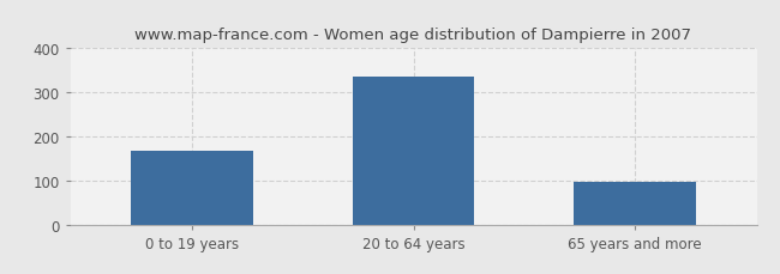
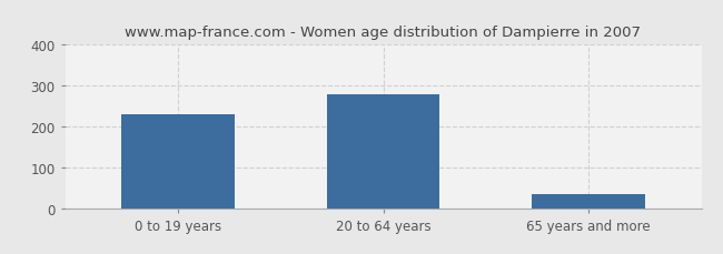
0 to 19 years: 168 -> 230
20 to 64 years: 335 -> 280
65 years and more: 96 -> 35
